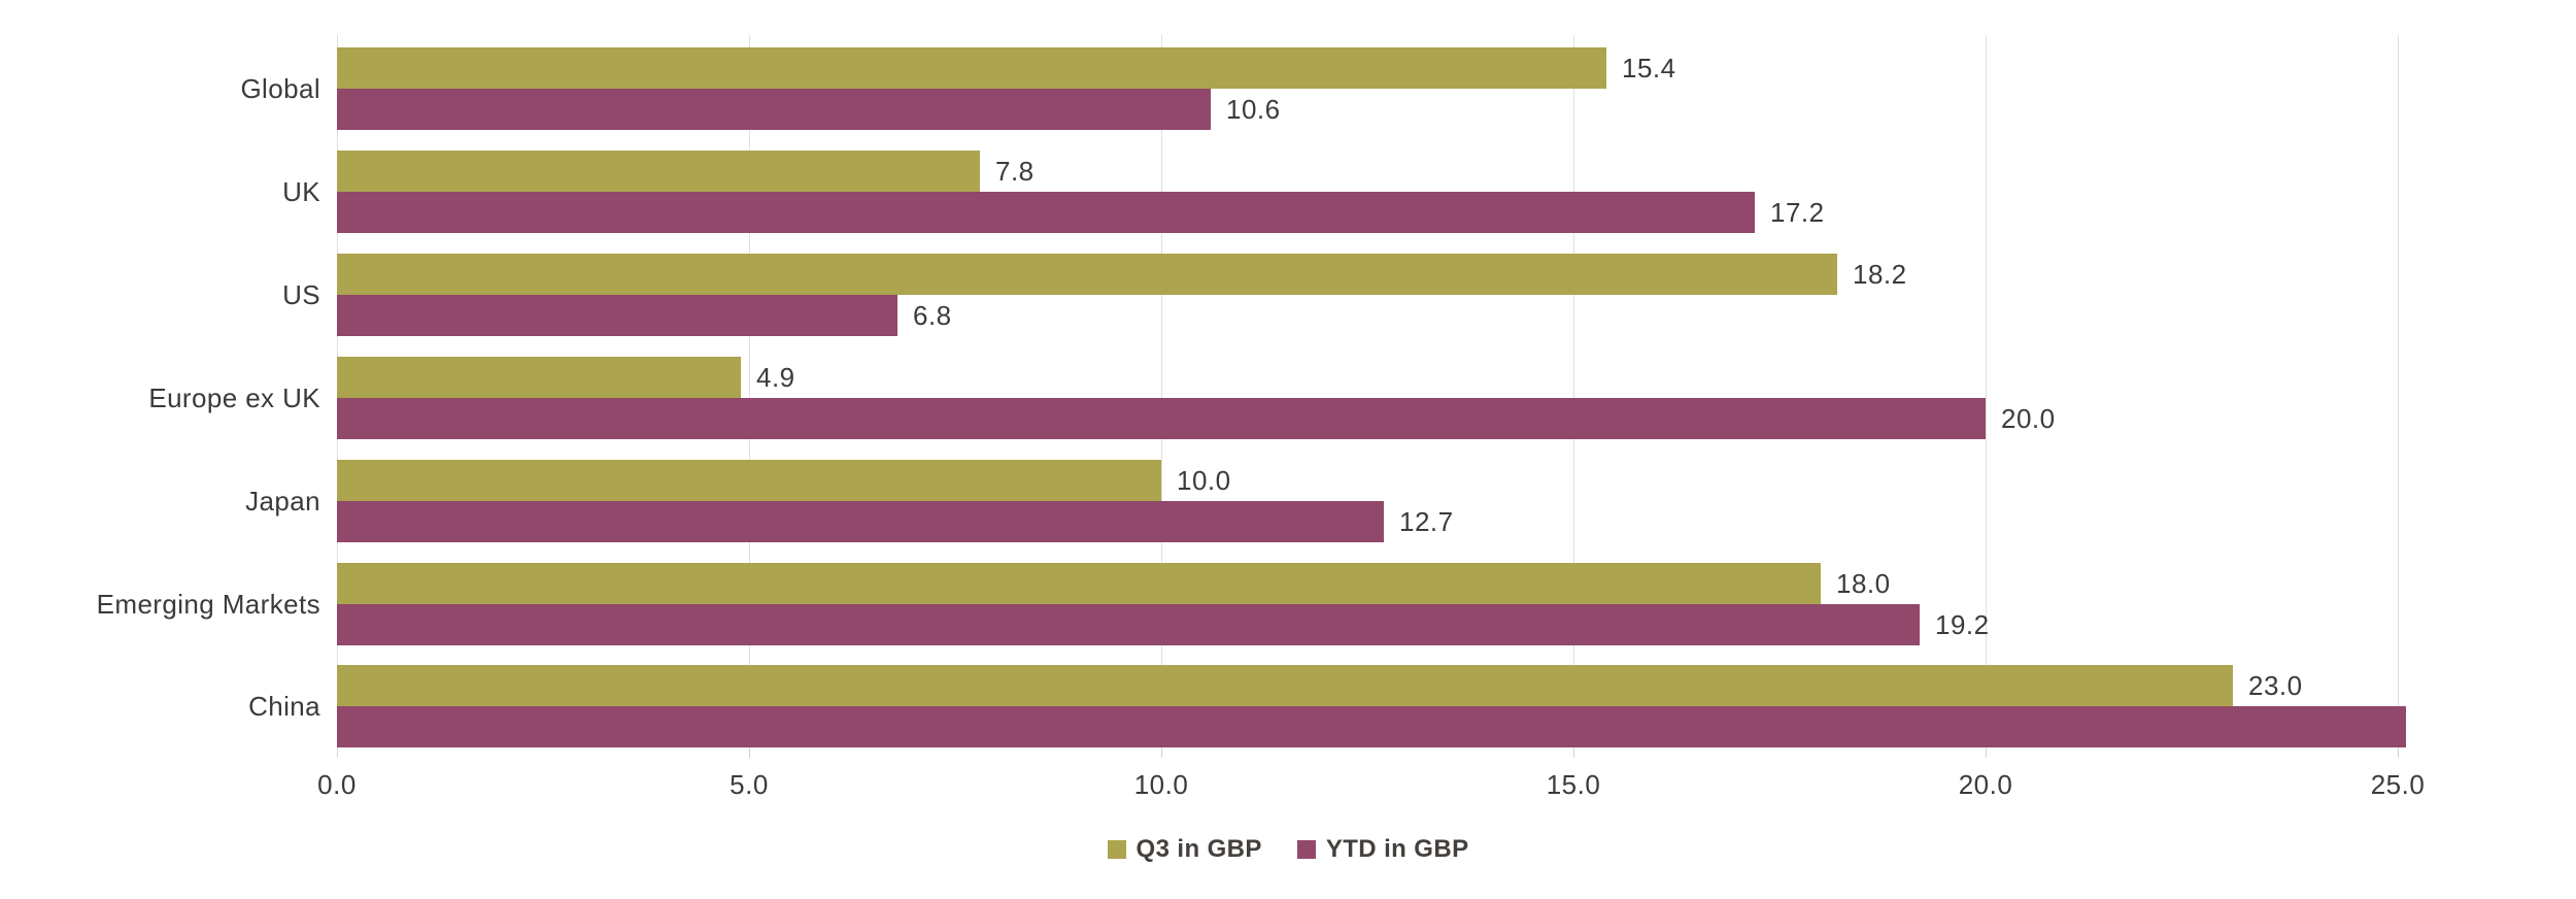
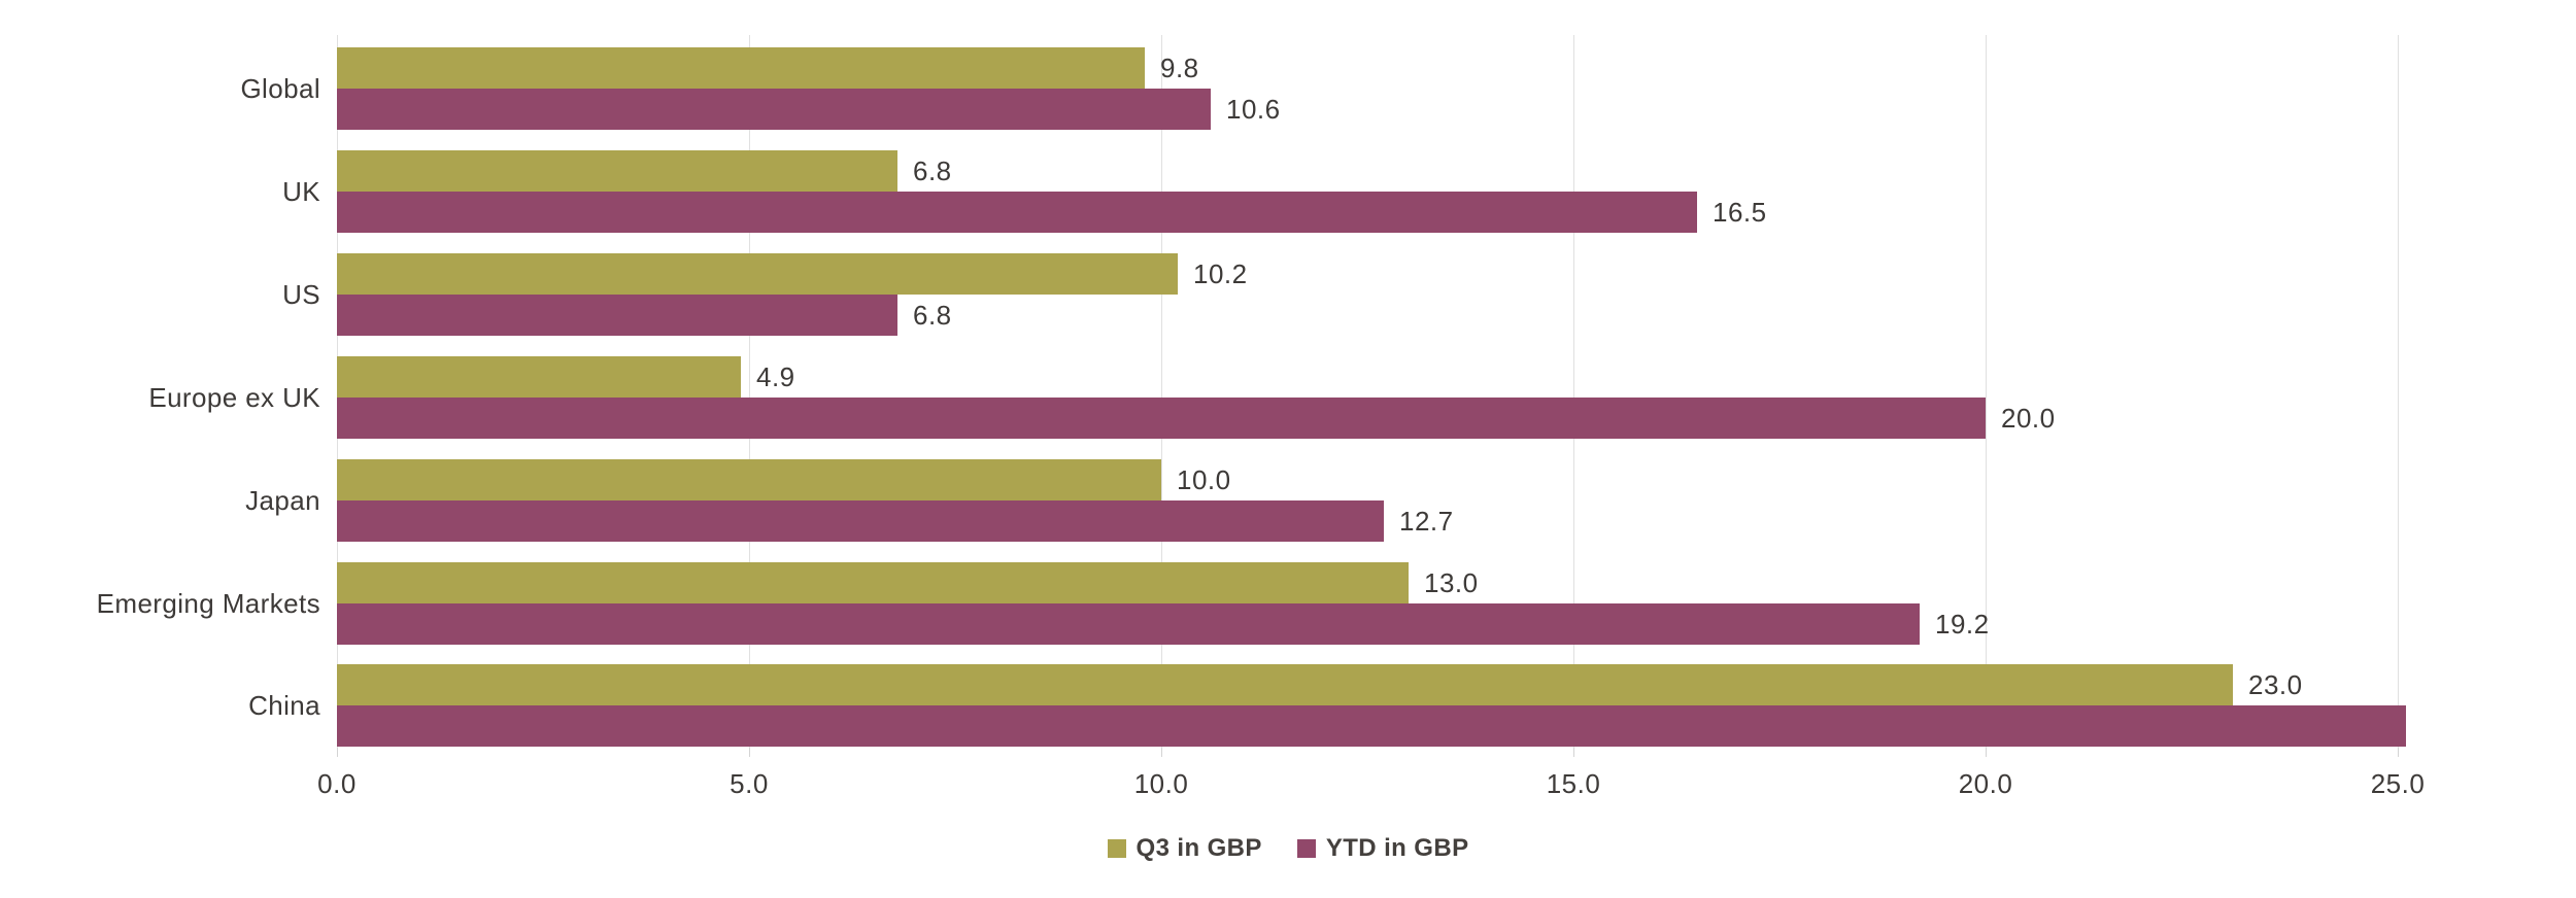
Q3 in GBP/Global: 15.4 -> 9.8
Q3 in GBP/UK: 7.8 -> 6.8
YTD in GBP/UK: 17.2 -> 16.5
Q3 in GBP/US: 18.2 -> 10.2
Q3 in GBP/Emerging Markets: 18.0 -> 13.0
